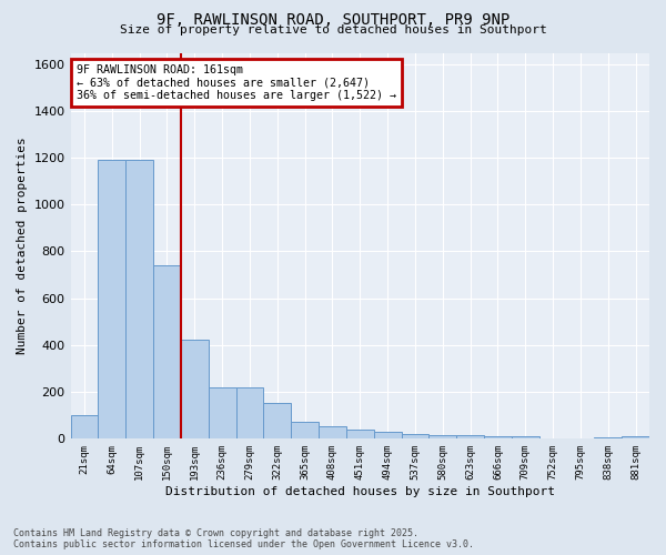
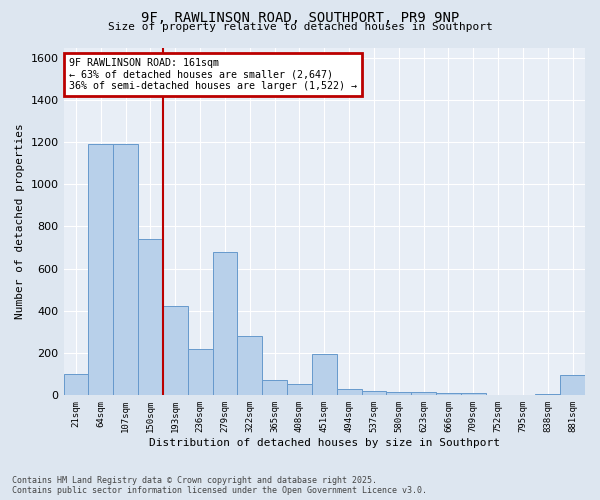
279sqm: 220 -> 680
322sqm: 150 -> 280
451sqm: 35 -> 195
881sqm: 8 -> 95
